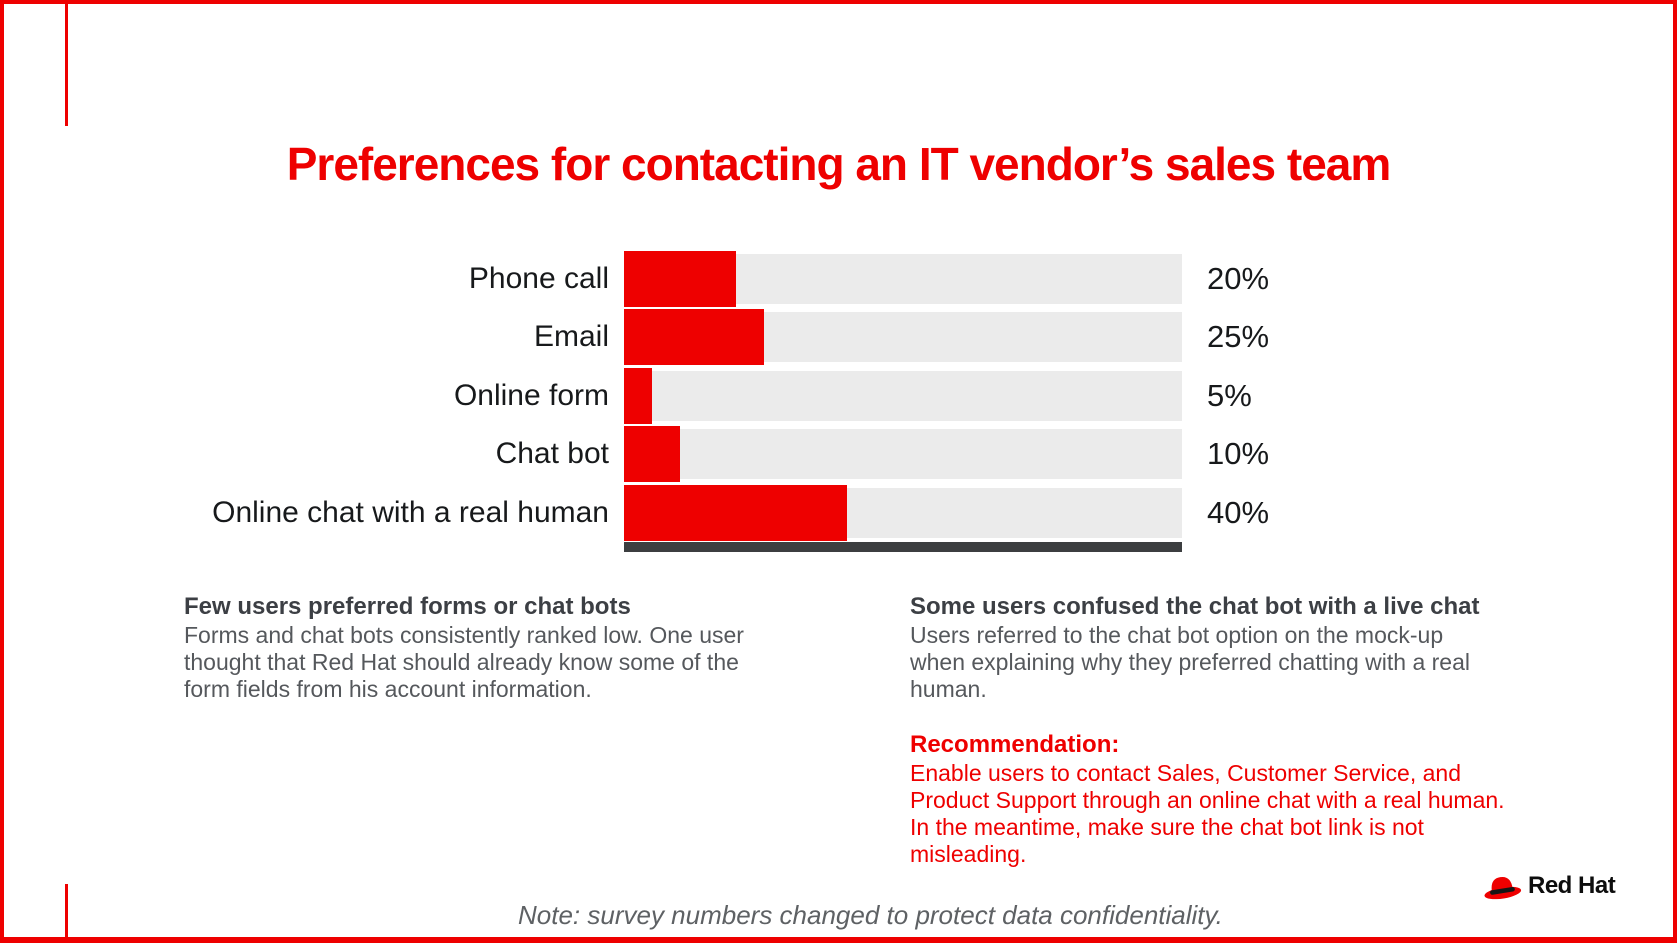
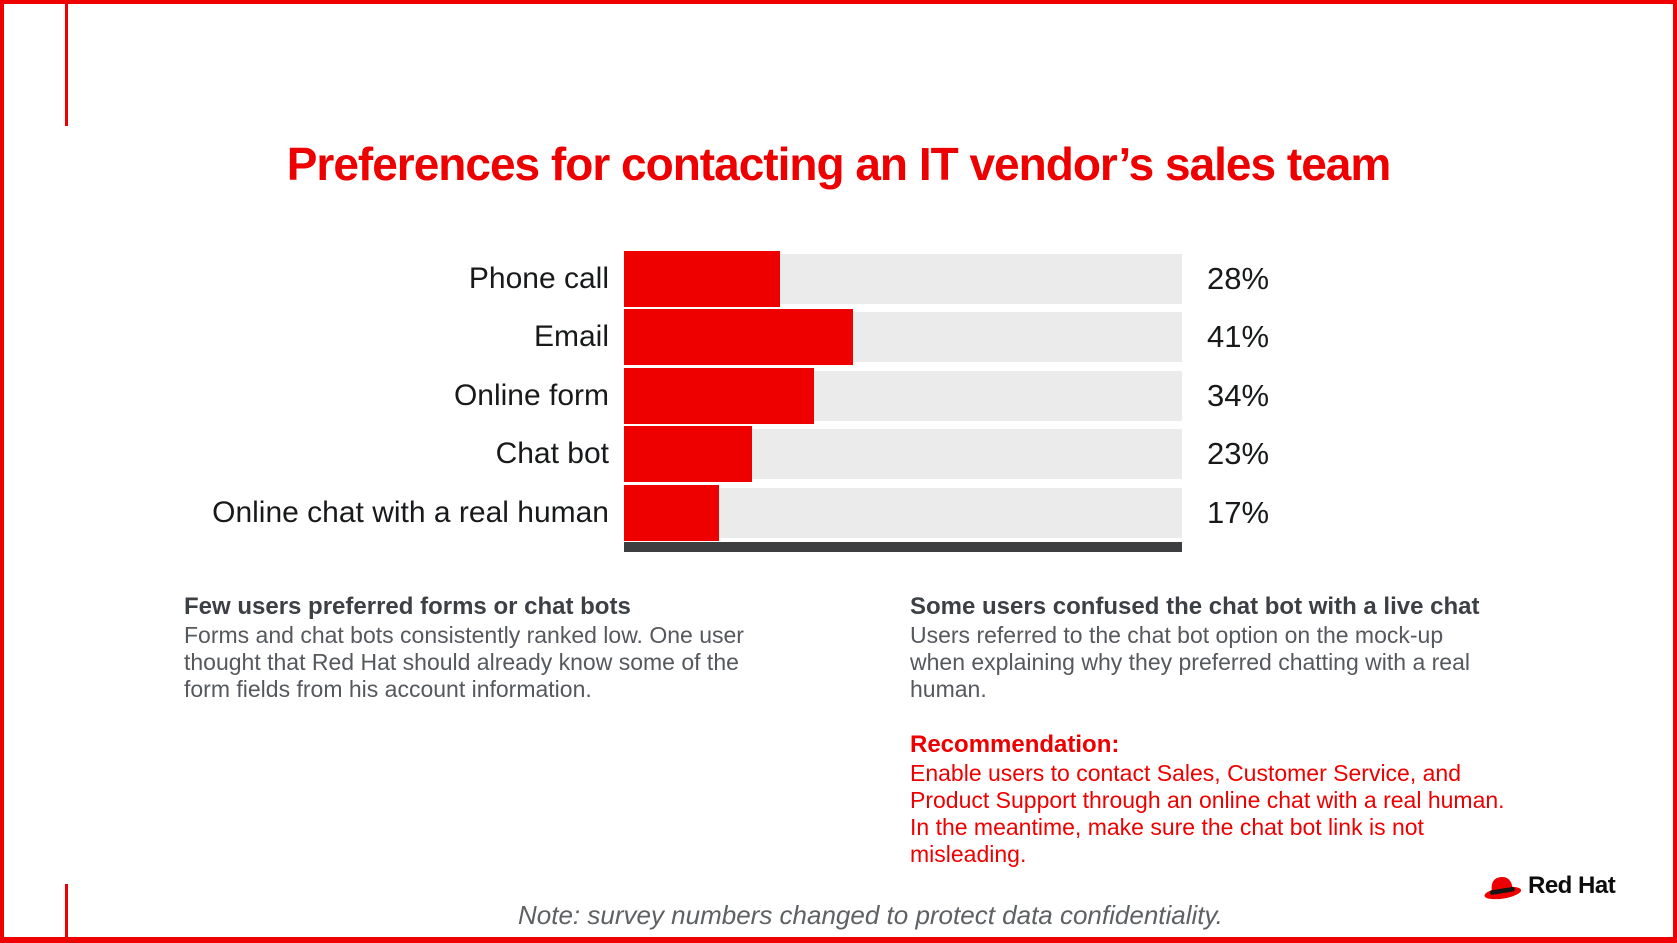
Phone call: 20% -> 28%
Email: 25% -> 41%
Online form: 5% -> 34%
Chat bot: 10% -> 23%
Online chat with a real human: 40% -> 17%
